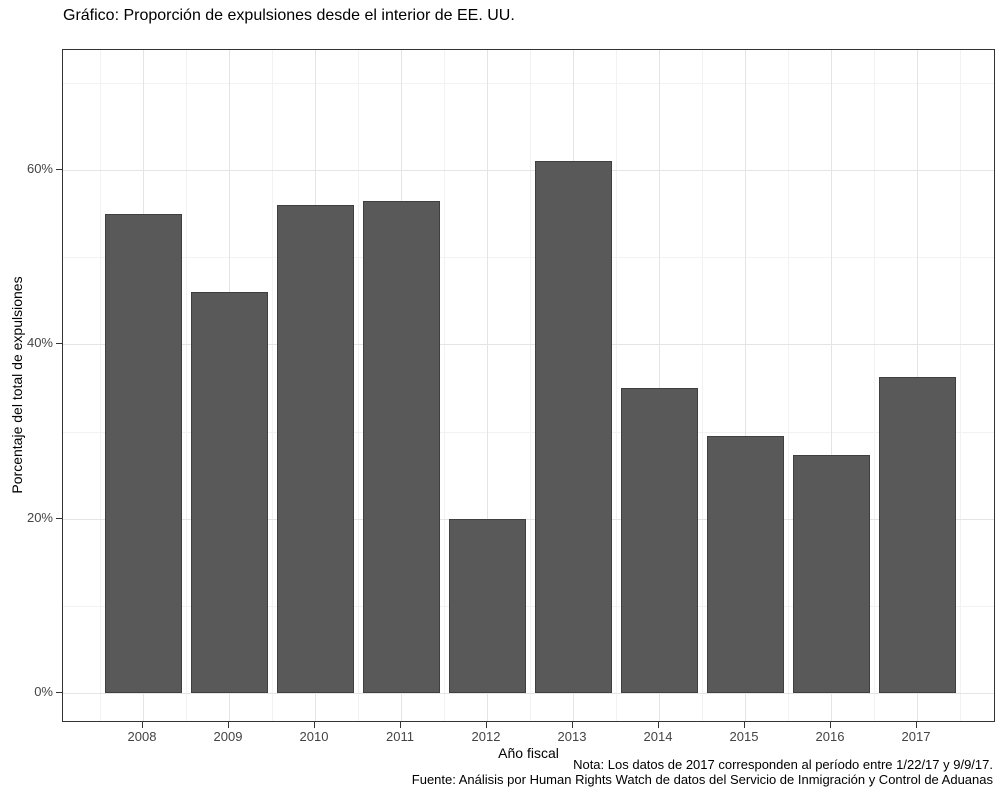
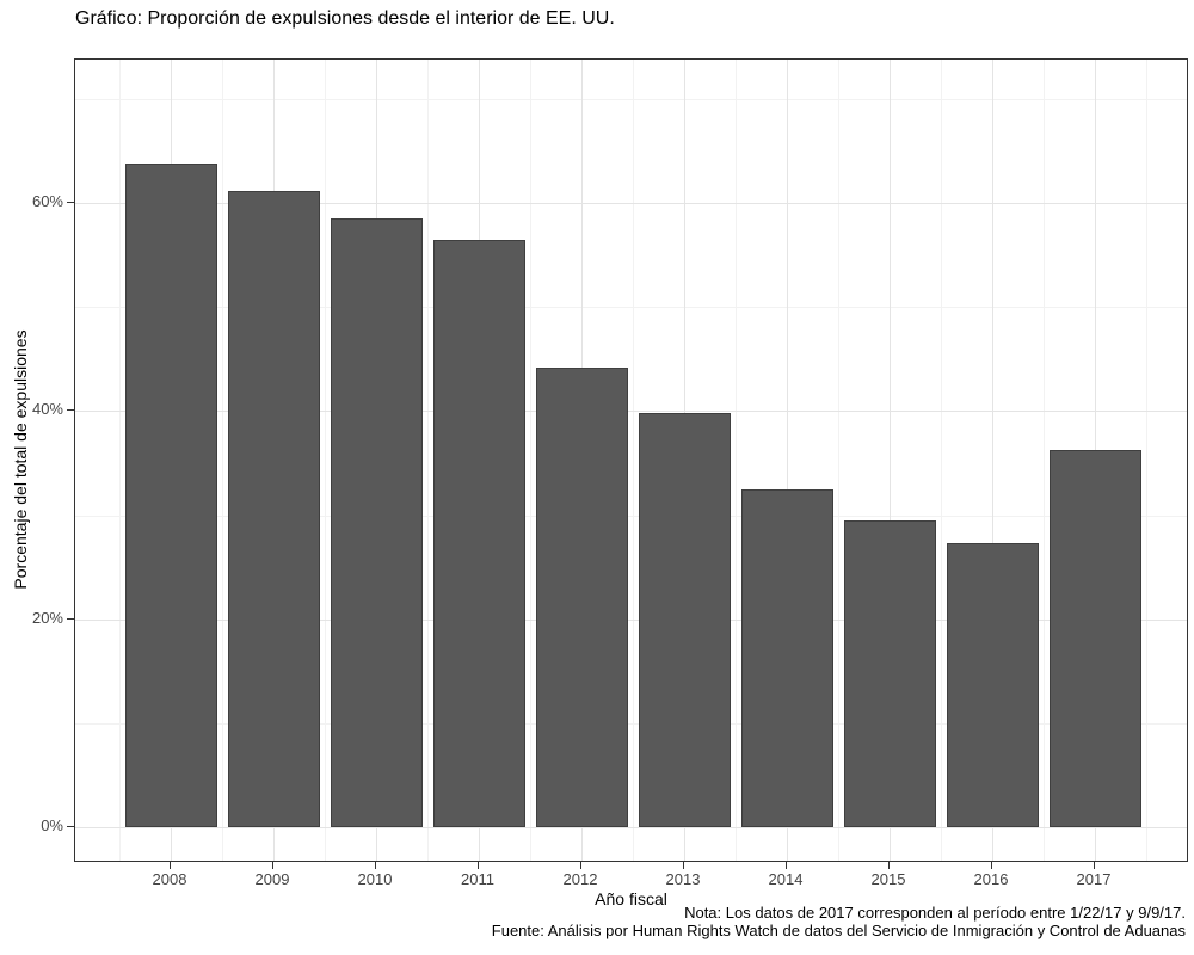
2008: 55% -> 64%
2009: 46% -> 61%
2010: 56% -> 58%
2012: 20% -> 44%
2013: 61% -> 40%
2014: 35% -> 32%
